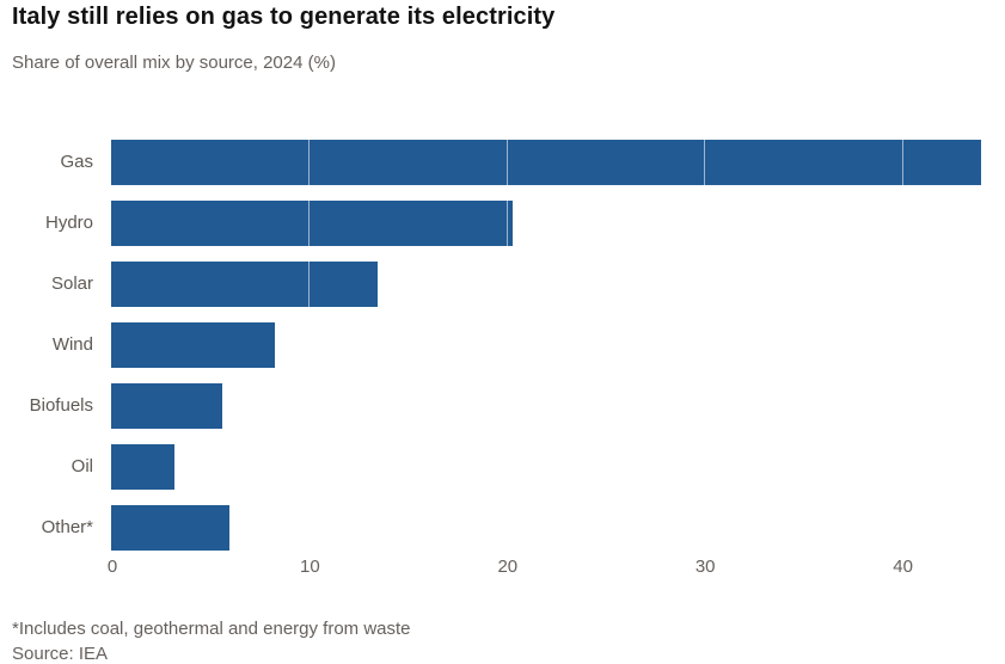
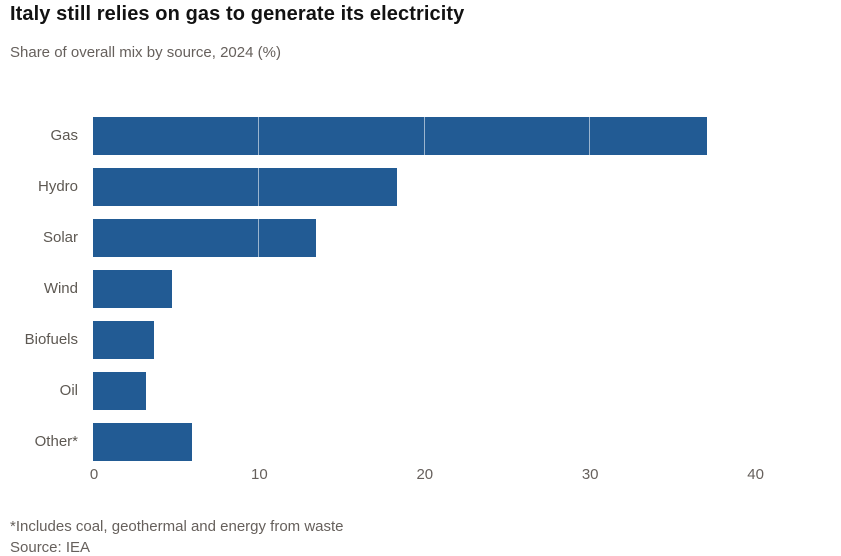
Gas: 44.0 -> 37.1
Hydro: 20.3 -> 18.4
Wind: 8.3 -> 4.8
Biofuels: 5.6 -> 3.7
